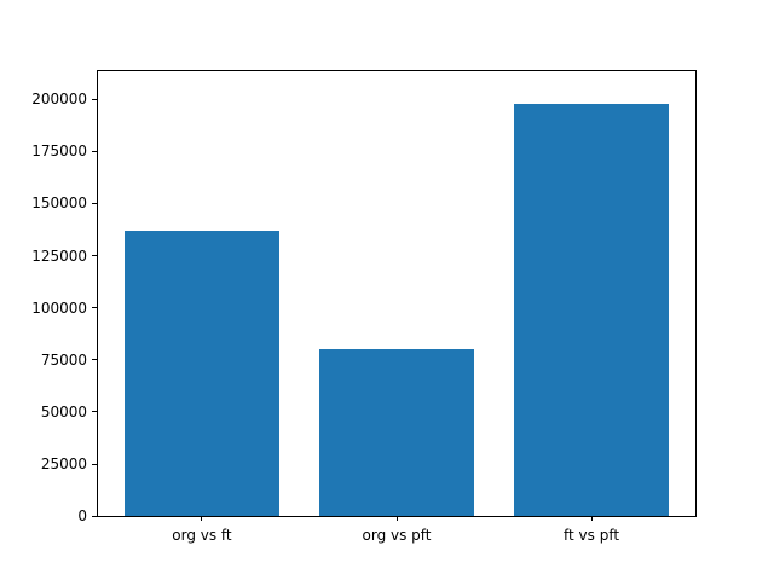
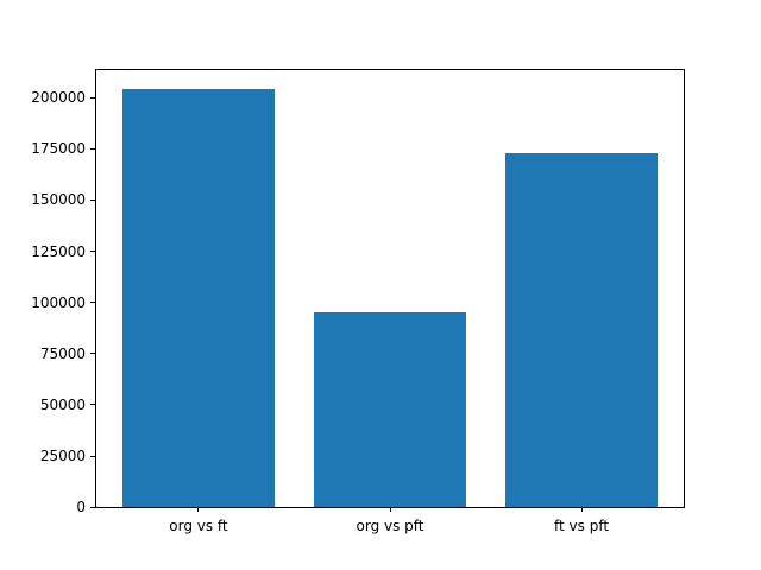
org vs ft: 137000 -> 204000
org vs pft: 80000 -> 95000
ft vs pft: 198000 -> 173000
